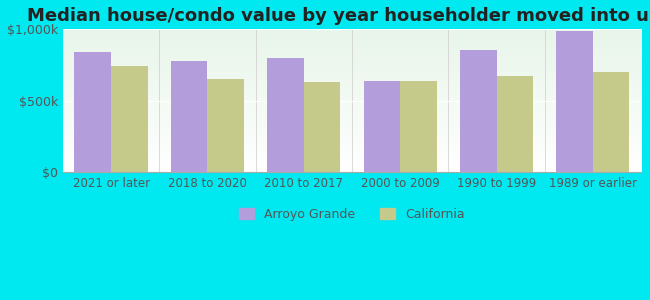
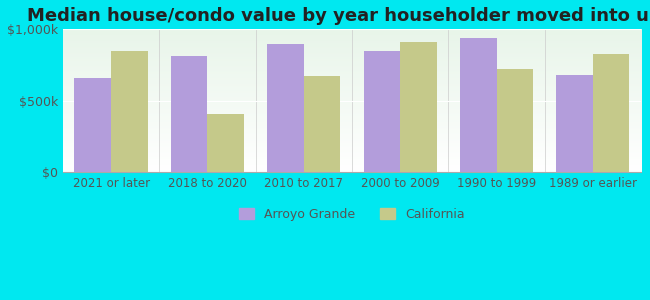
Arroyo Grande/2021 or later: $840k -> $660k
California/2021 or later: $740k -> $850k
Arroyo Grande/2018 to 2020: $780k -> $810k
California/2018 to 2020: $660k -> $410k
Arroyo Grande/2010 to 2017: $800k -> $900k
California/2010 to 2017: $630k -> $670k
Arroyo Grande/2000 to 2009: $640k -> $850k
California/2000 to 2009: $640k -> $910k
Arroyo Grande/1990 to 1999: $860k -> $940k
California/1990 to 1999: $680k -> $720k
Arroyo Grande/1989 or earlier: $990k -> $680k
California/1989 or earlier: $700k -> $830k
